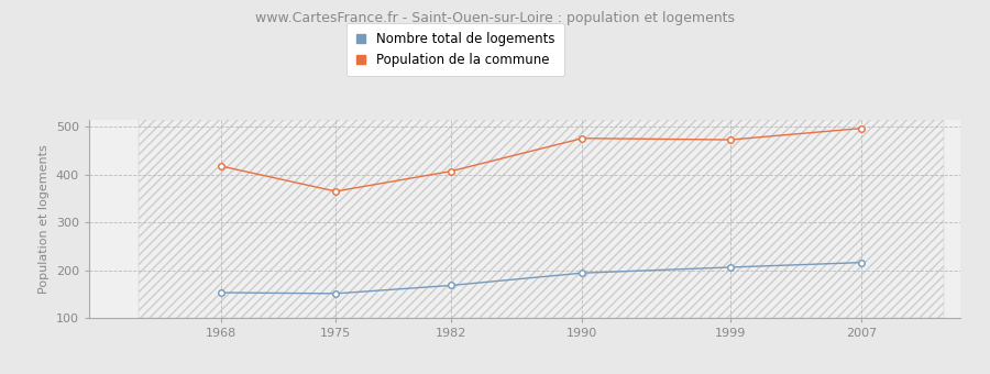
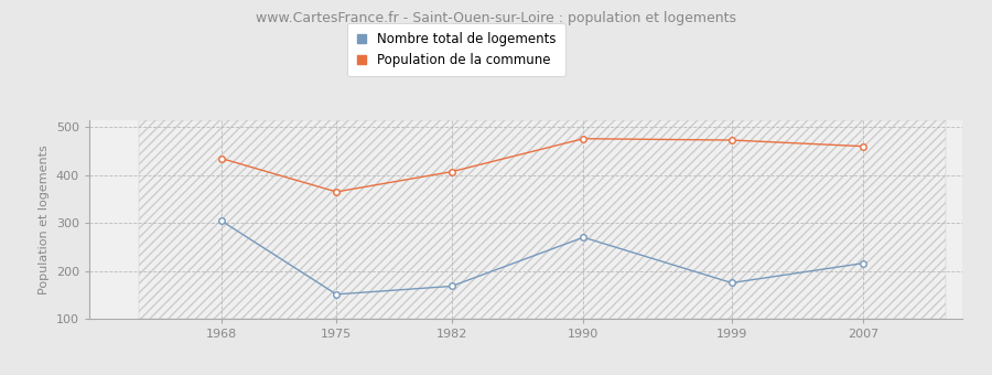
Nombre total de logements/1968: 153 -> 305
Population de la commune/1968: 418 -> 435
Nombre total de logements/1990: 194 -> 270
Nombre total de logements/1999: 206 -> 175
Population de la commune/2007: 497 -> 460
